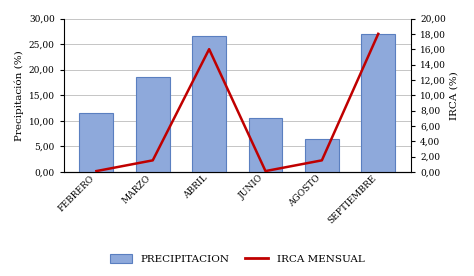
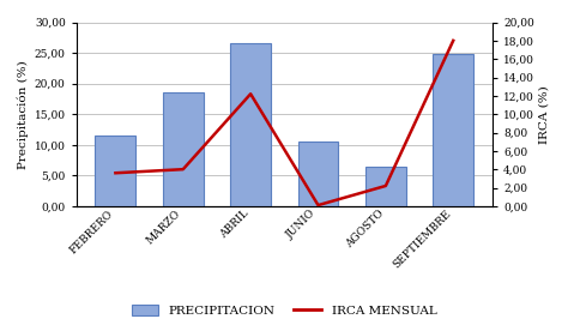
IRCA MENSUAL/FEBRERO: 0,1 -> 3,6
IRCA MENSUAL/MARZO: 1,5 -> 4,0
IRCA MENSUAL/ABRIL: 16,0 -> 12,2
IRCA MENSUAL/AGOSTO: 1,5 -> 2,2
PRECIPITACION/SEPTIEMBRE: 27,0 -> 24,8
